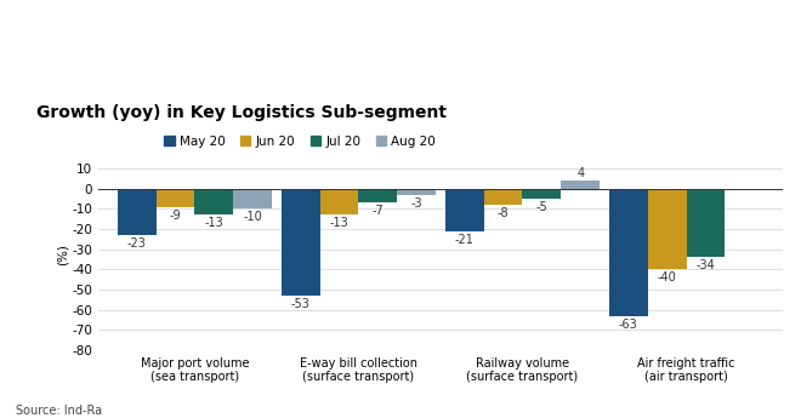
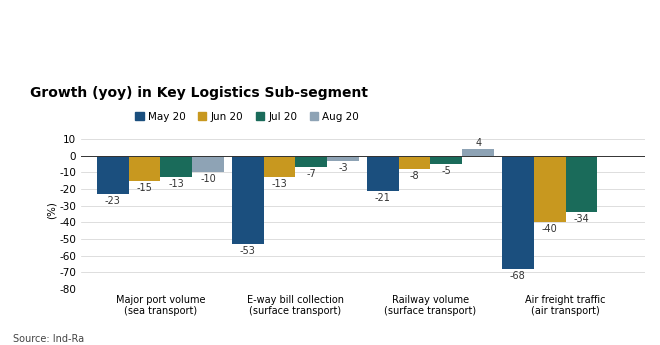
Jun 20/Major port volume (sea transport): -9 -> -15
May 20/Air freight traffic (air transport): -63 -> -68
